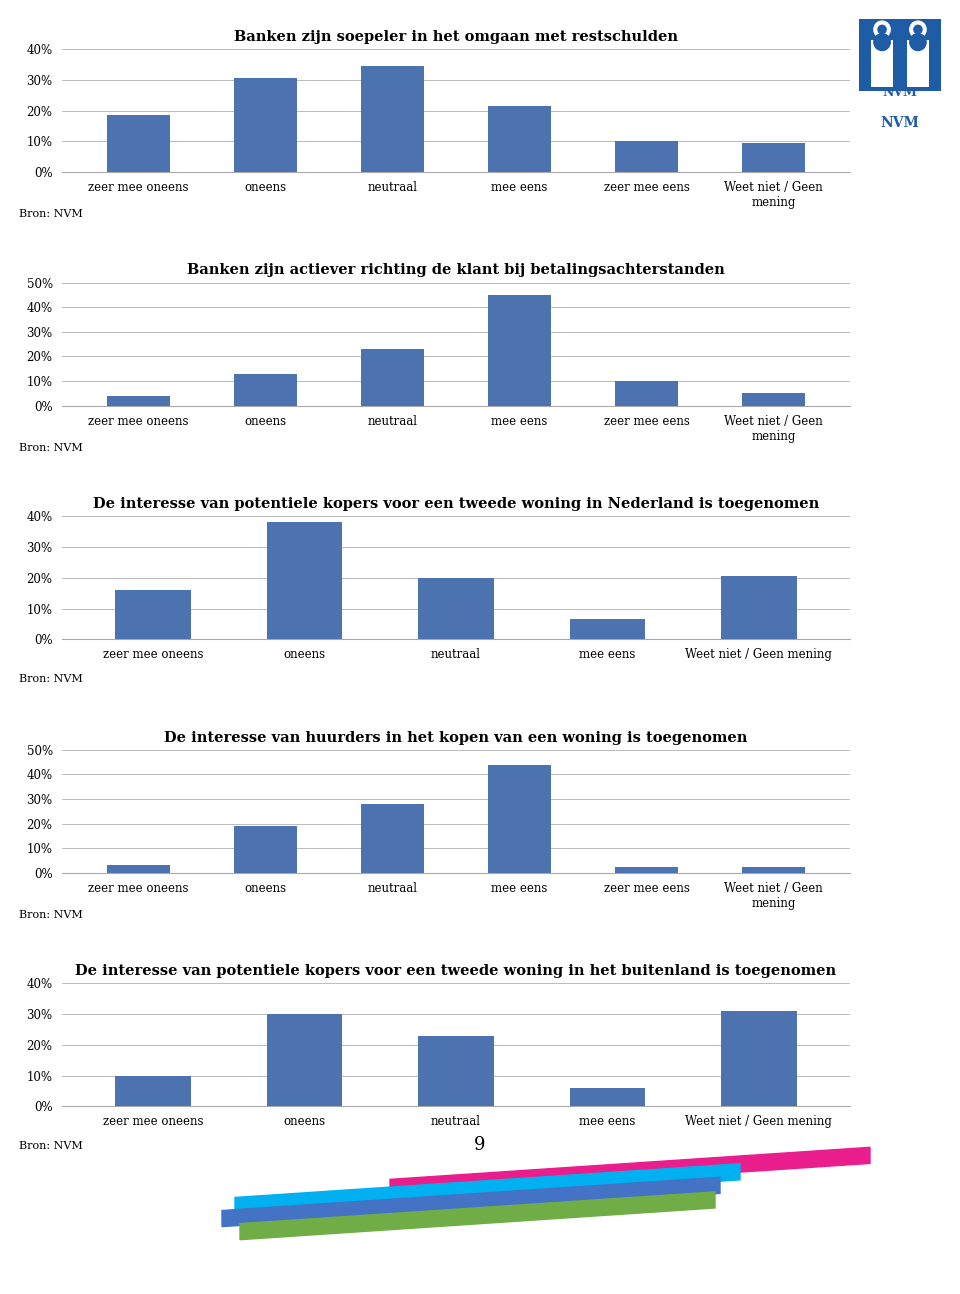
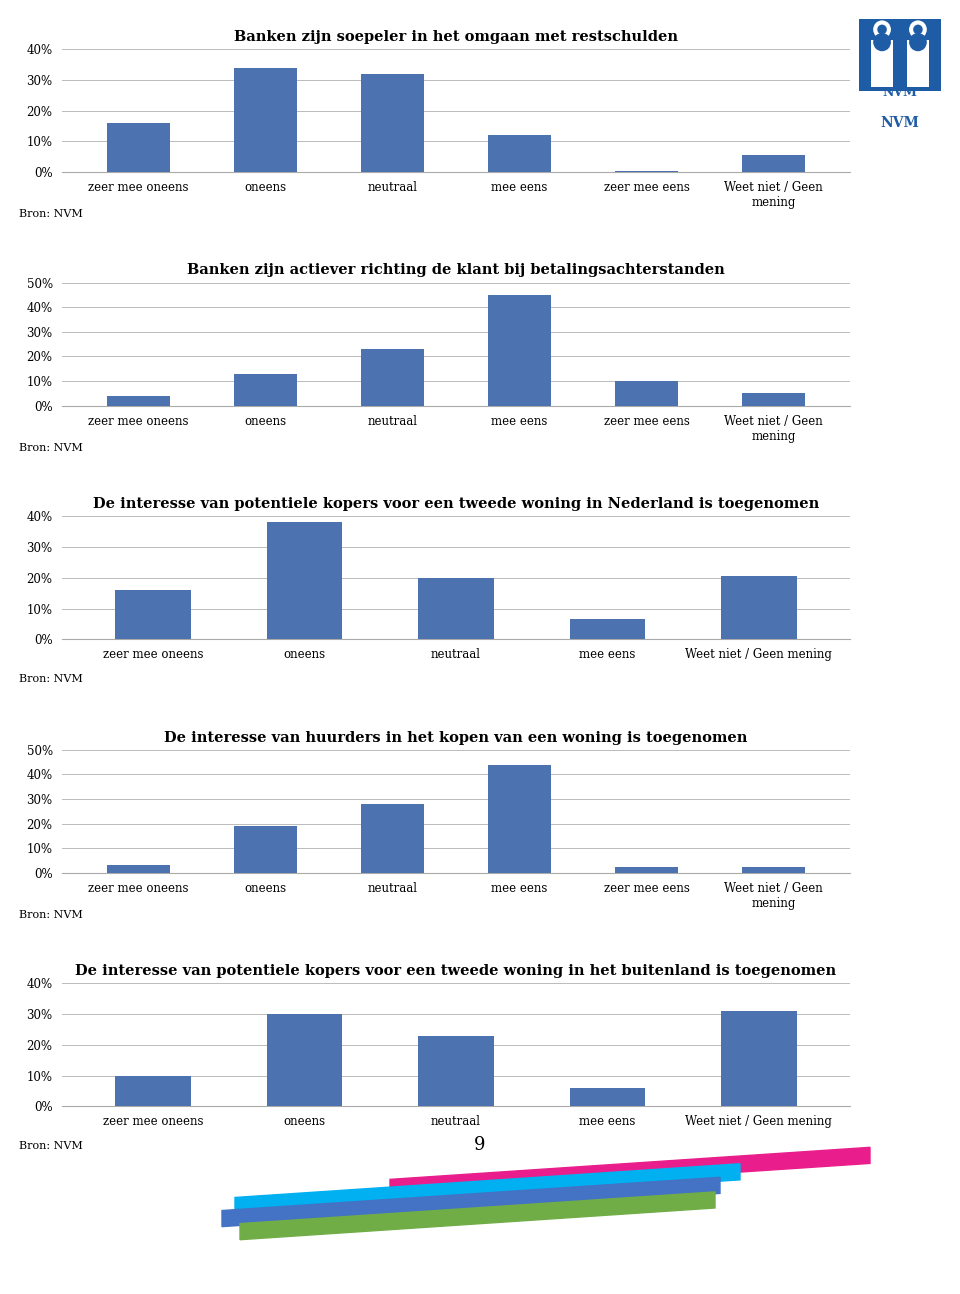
Banken zijn soepeler in het omgaan met restschulden/zeer mee oneens: 18.5% -> 16.0%
Banken zijn soepeler in het omgaan met restschulden/oneens: 30.5% -> 34.0%
Banken zijn soepeler in het omgaan met restschulden/neutraal: 34.5% -> 32.0%
Banken zijn soepeler in het omgaan met restschulden/mee eens: 21.5% -> 12.0%
Banken zijn soepeler in het omgaan met restschulden/zeer mee eens: 10.0% -> 0.5%
Banken zijn soepeler in het omgaan met restschulden/Weet niet / Geen mening: 9.5% -> 5.5%
